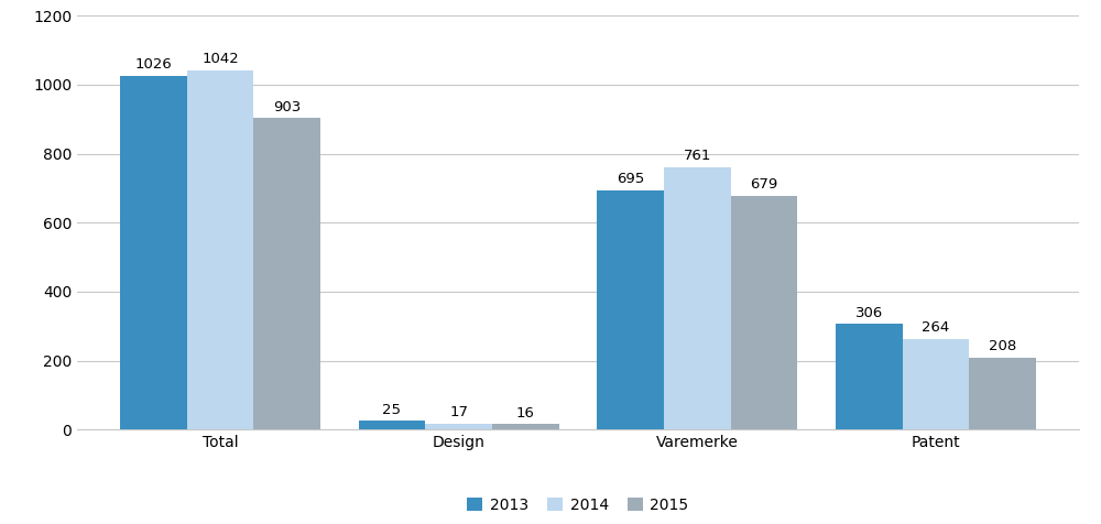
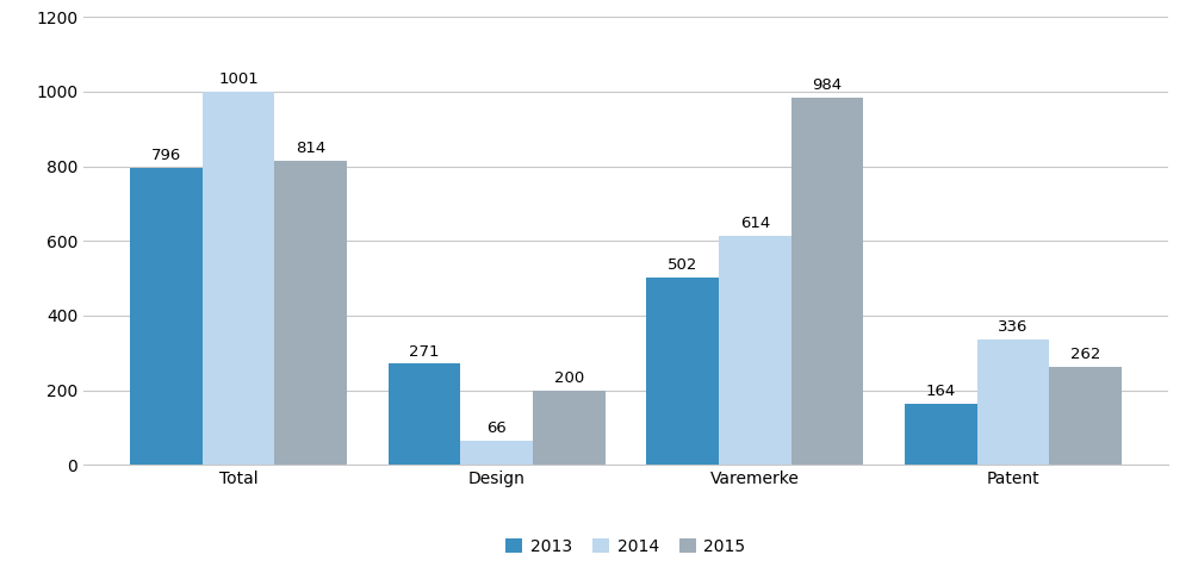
2013/Total: 1026 -> 796
2014/Total: 1042 -> 1001
2015/Total: 903 -> 814
2013/Design: 25 -> 271
2014/Design: 17 -> 66
2015/Design: 16 -> 200
2013/Varemerke: 695 -> 502
2014/Varemerke: 761 -> 614
2015/Varemerke: 679 -> 984
2013/Patent: 306 -> 164
2014/Patent: 264 -> 336
2015/Patent: 208 -> 262
